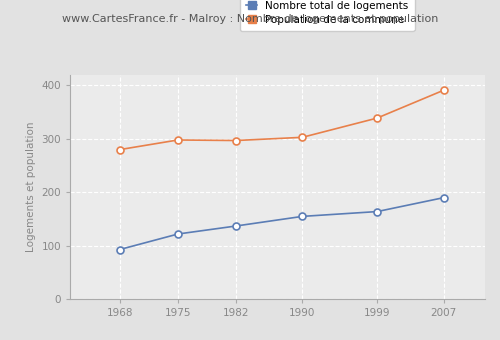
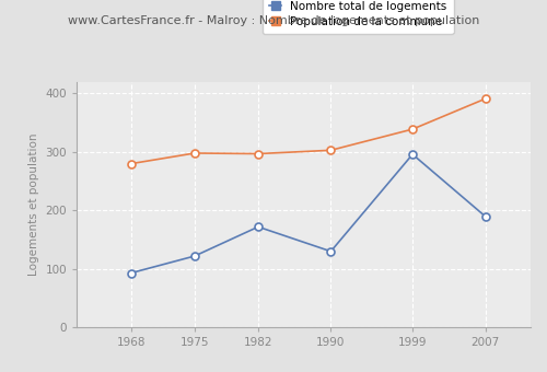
Nombre total de logements/1982: 137 -> 172
Nombre total de logements/1990: 155 -> 130
Nombre total de logements/1999: 164 -> 296
